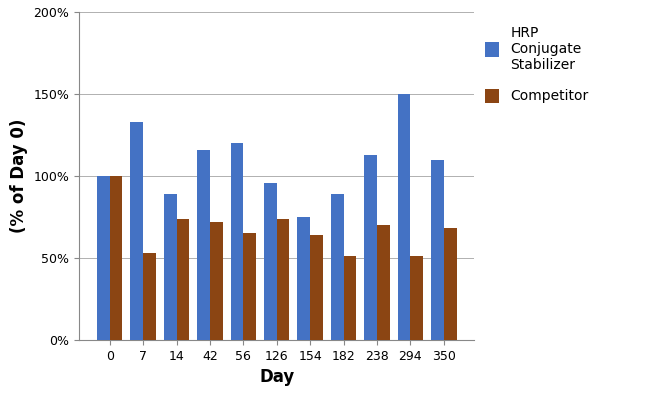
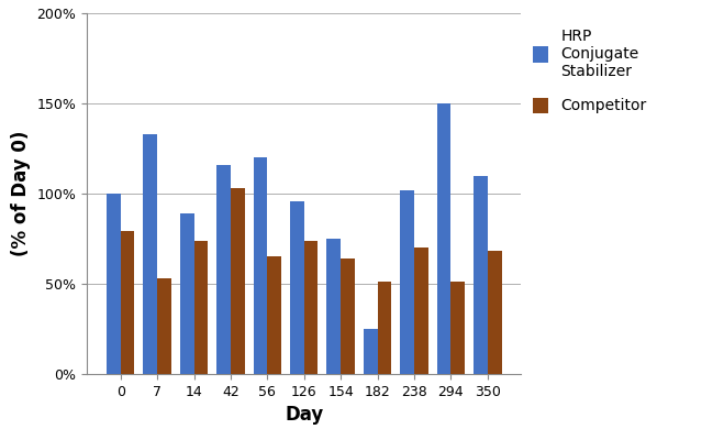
Competitor/0: 100% -> 79%
Competitor/42: 72% -> 103%
HRP Conjugate Stabilizer/182: 89% -> 25%
HRP Conjugate Stabilizer/238: 113% -> 102%
